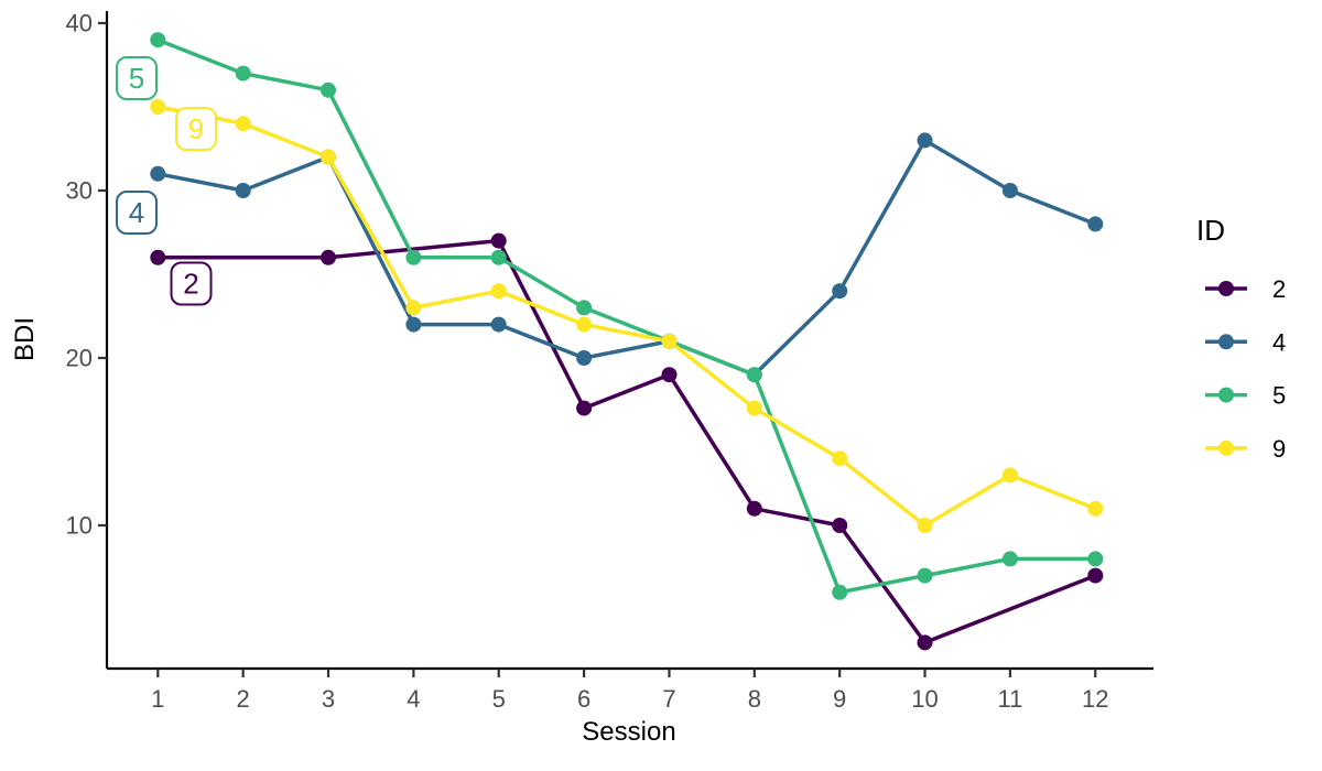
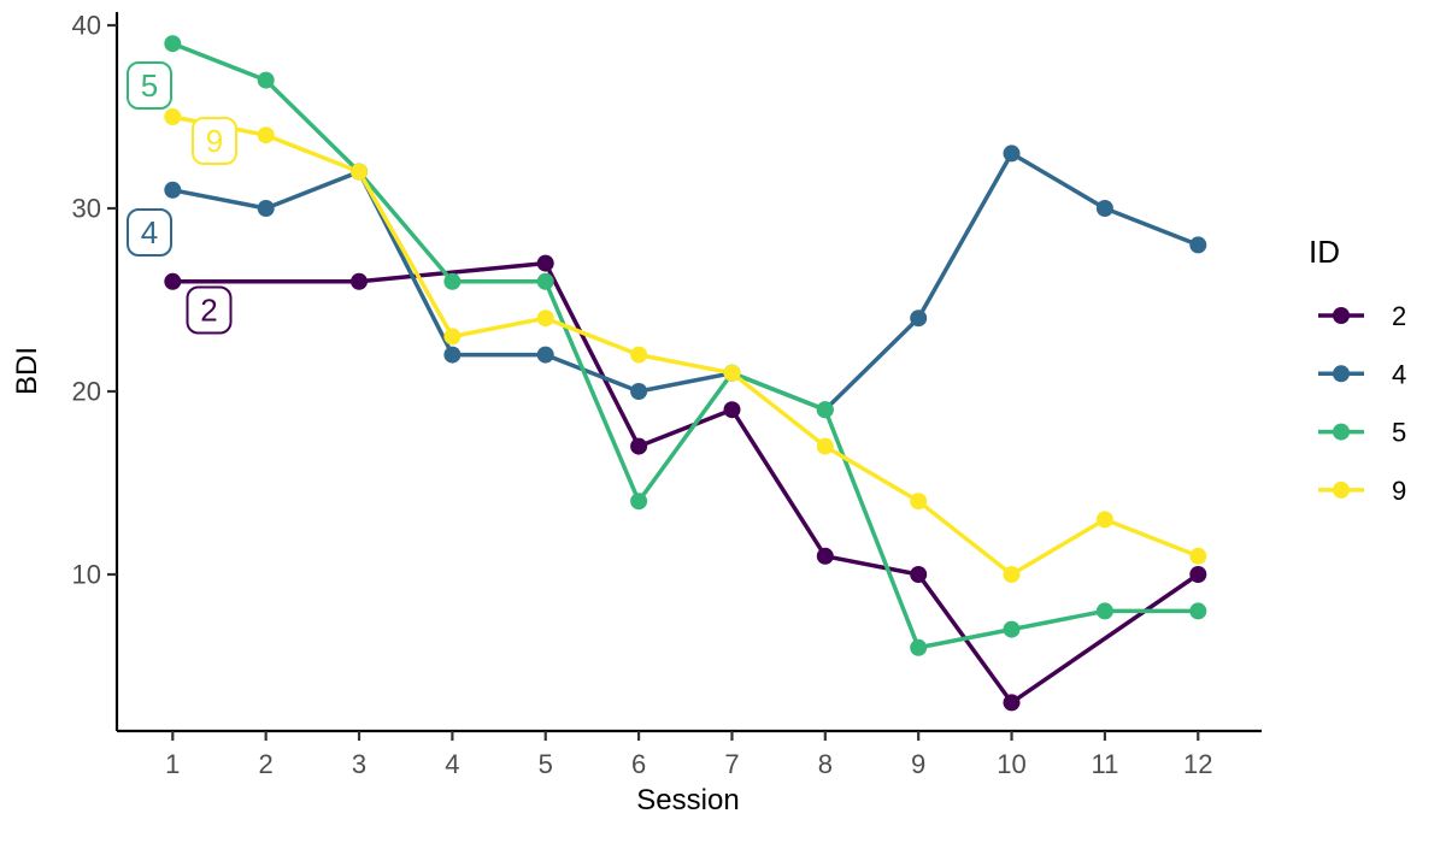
5/3: 36 -> 32
5/6: 23 -> 14
2/12: 7 -> 10
